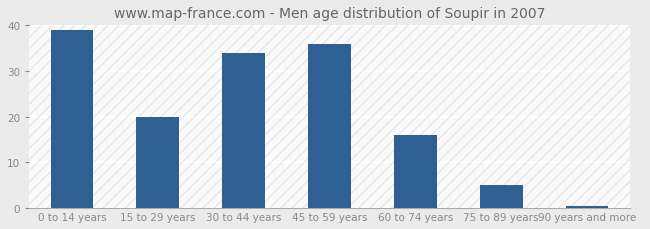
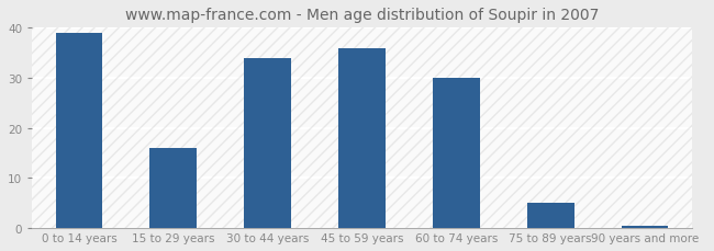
15 to 29 years: 20.0 -> 16.0
60 to 74 years: 16.0 -> 30.0
